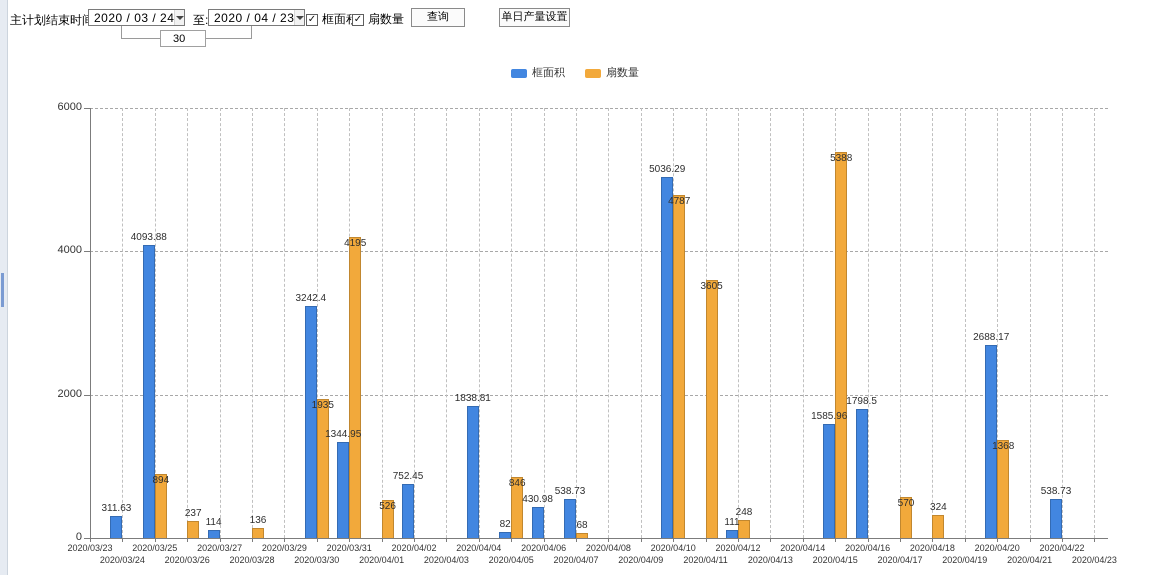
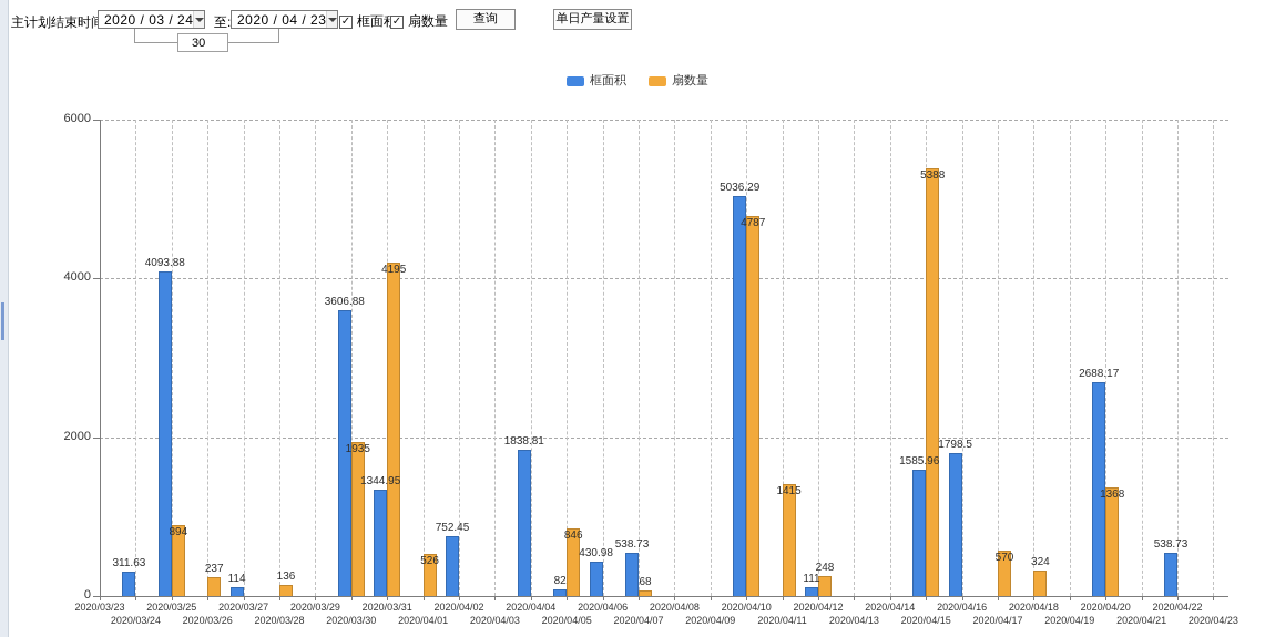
框面积/2020/03/30: 3242.4 -> 3606.88
扇数量/2020/04/11: 3605 -> 1415
